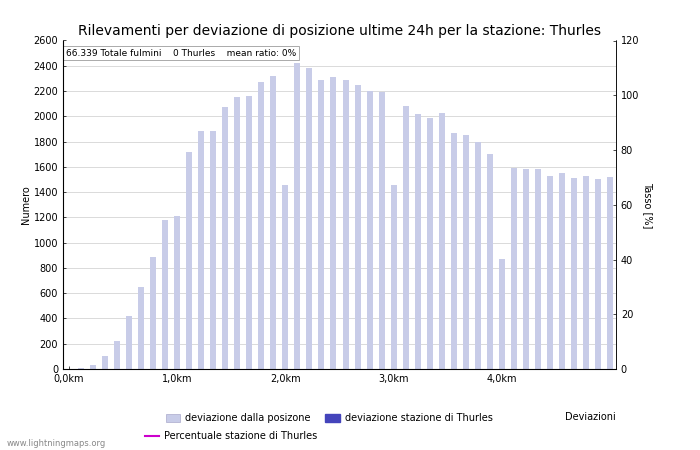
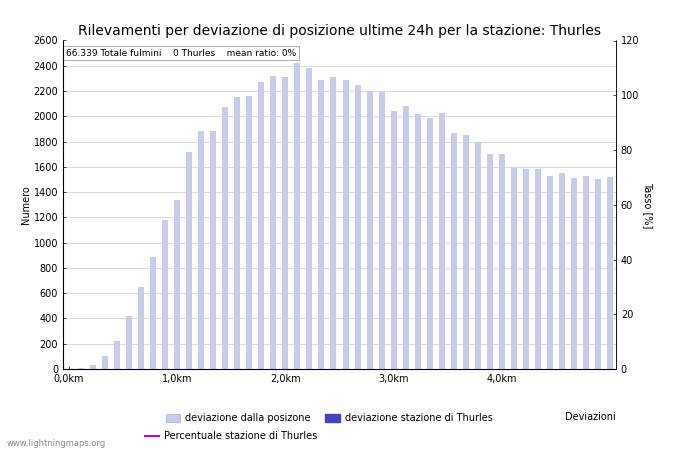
1,0km: 1210 -> 1340
2,0km: 1460 -> 2310
3,0km: 1460 -> 2040
4,0km: 870 -> 1700
